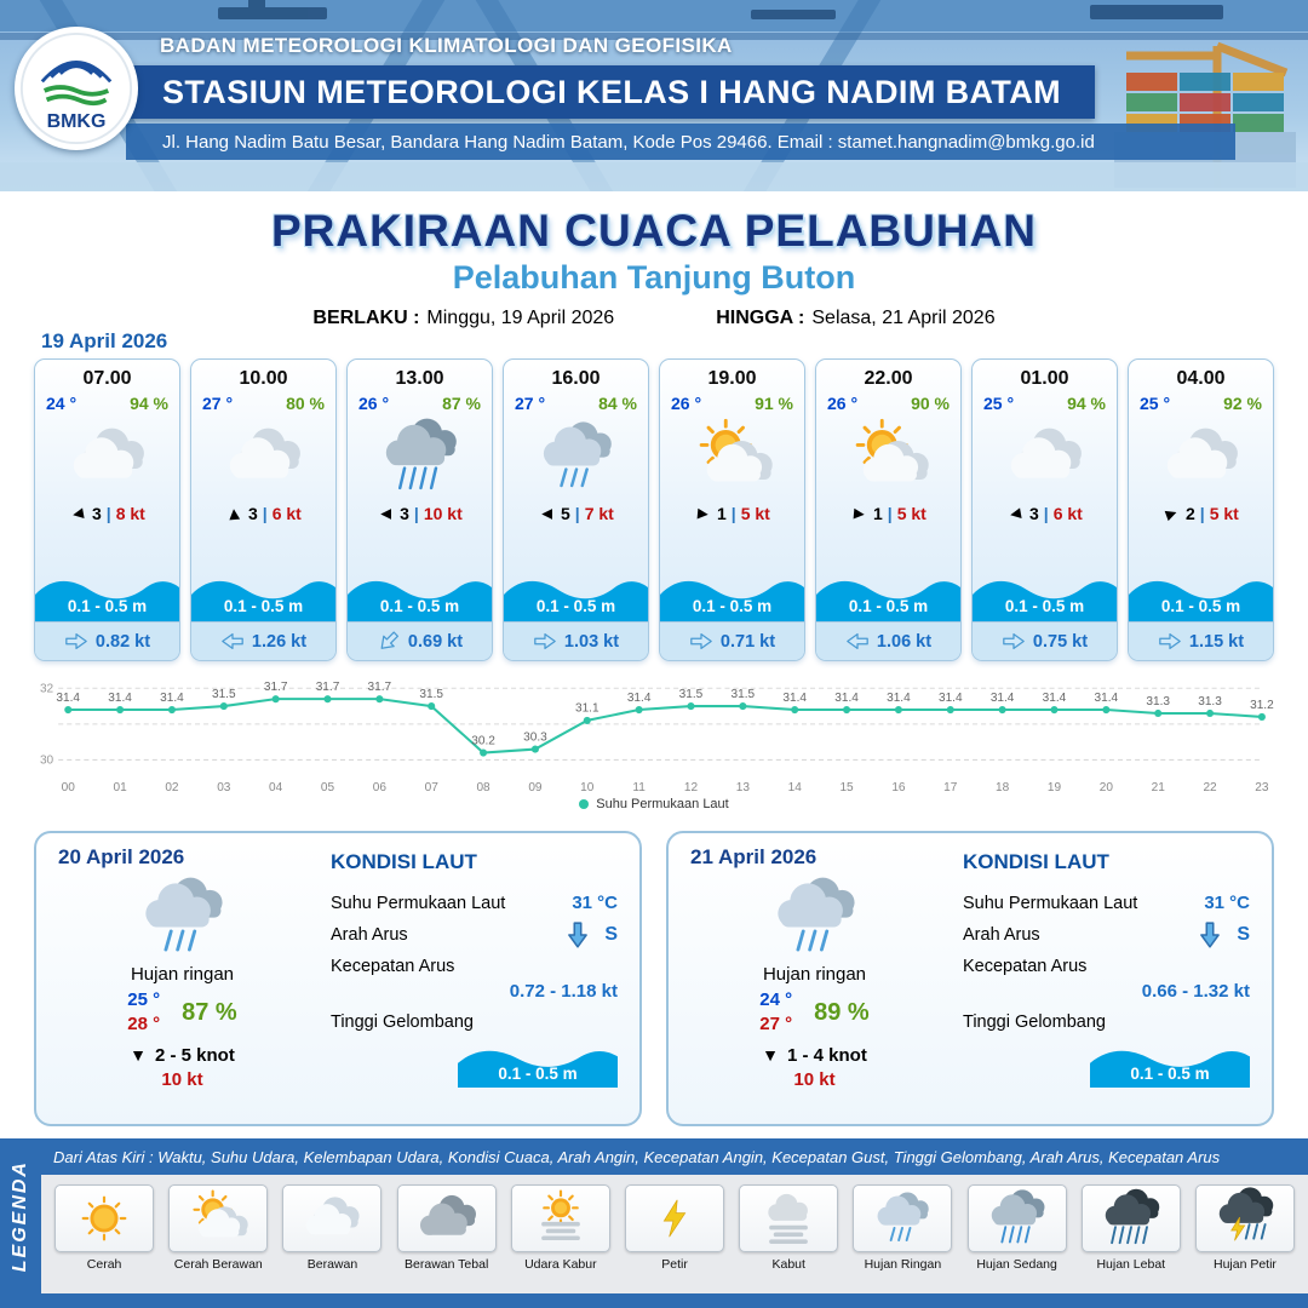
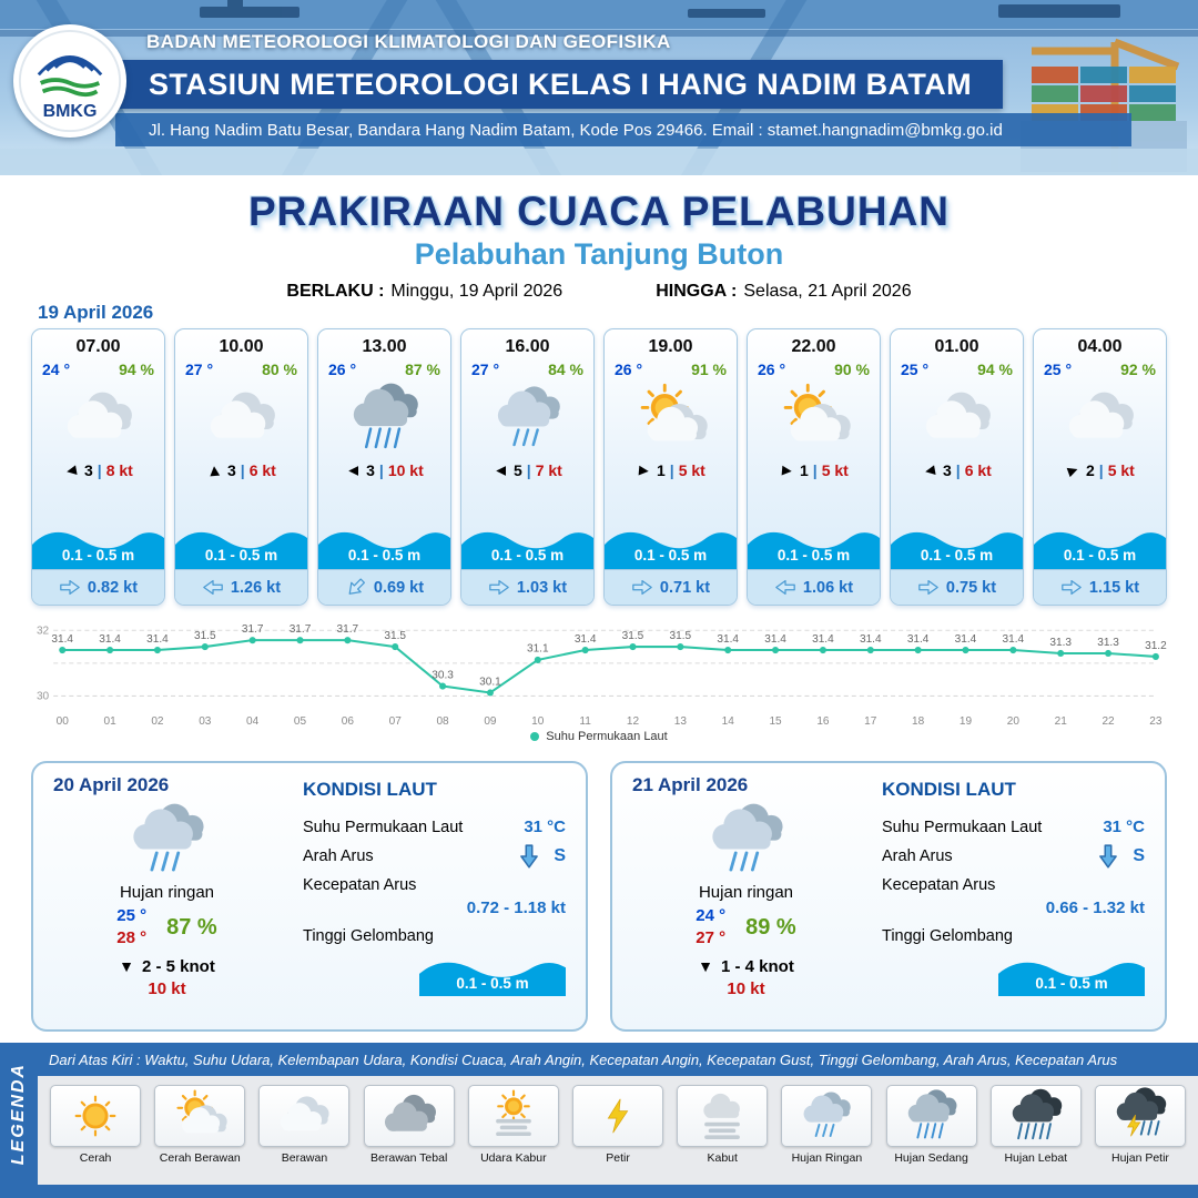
08: 30.2 -> 30.3
09: 30.3 -> 30.1
